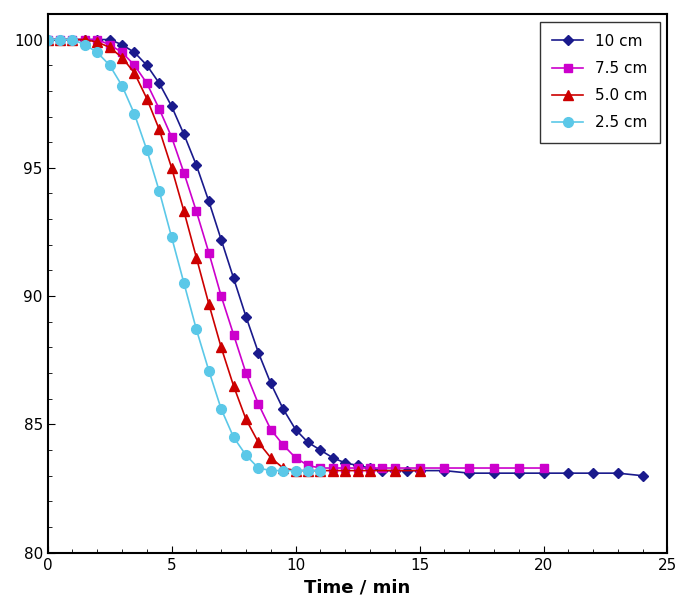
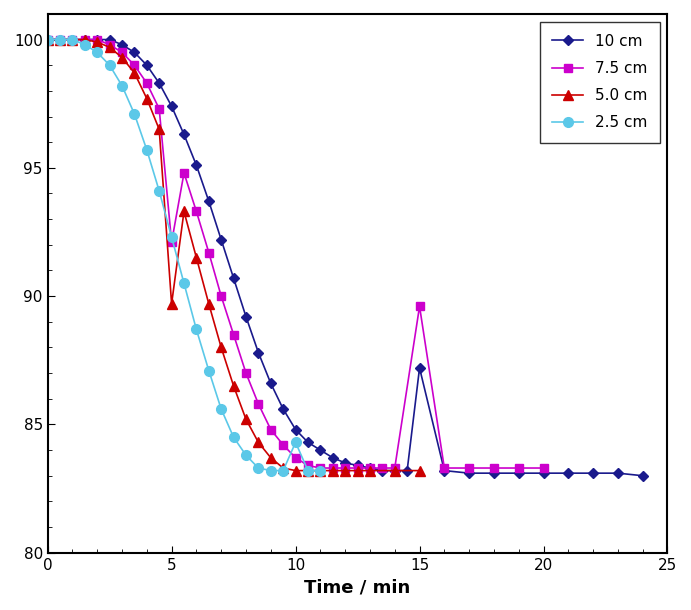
7.5 cm/5: 96.2 -> 92.1
5.0 cm/5: 95.0 -> 89.7
2.5 cm/10: 83.2 -> 84.3
10 cm/15: 83.2 -> 87.2
7.5 cm/15: 83.3 -> 89.6
